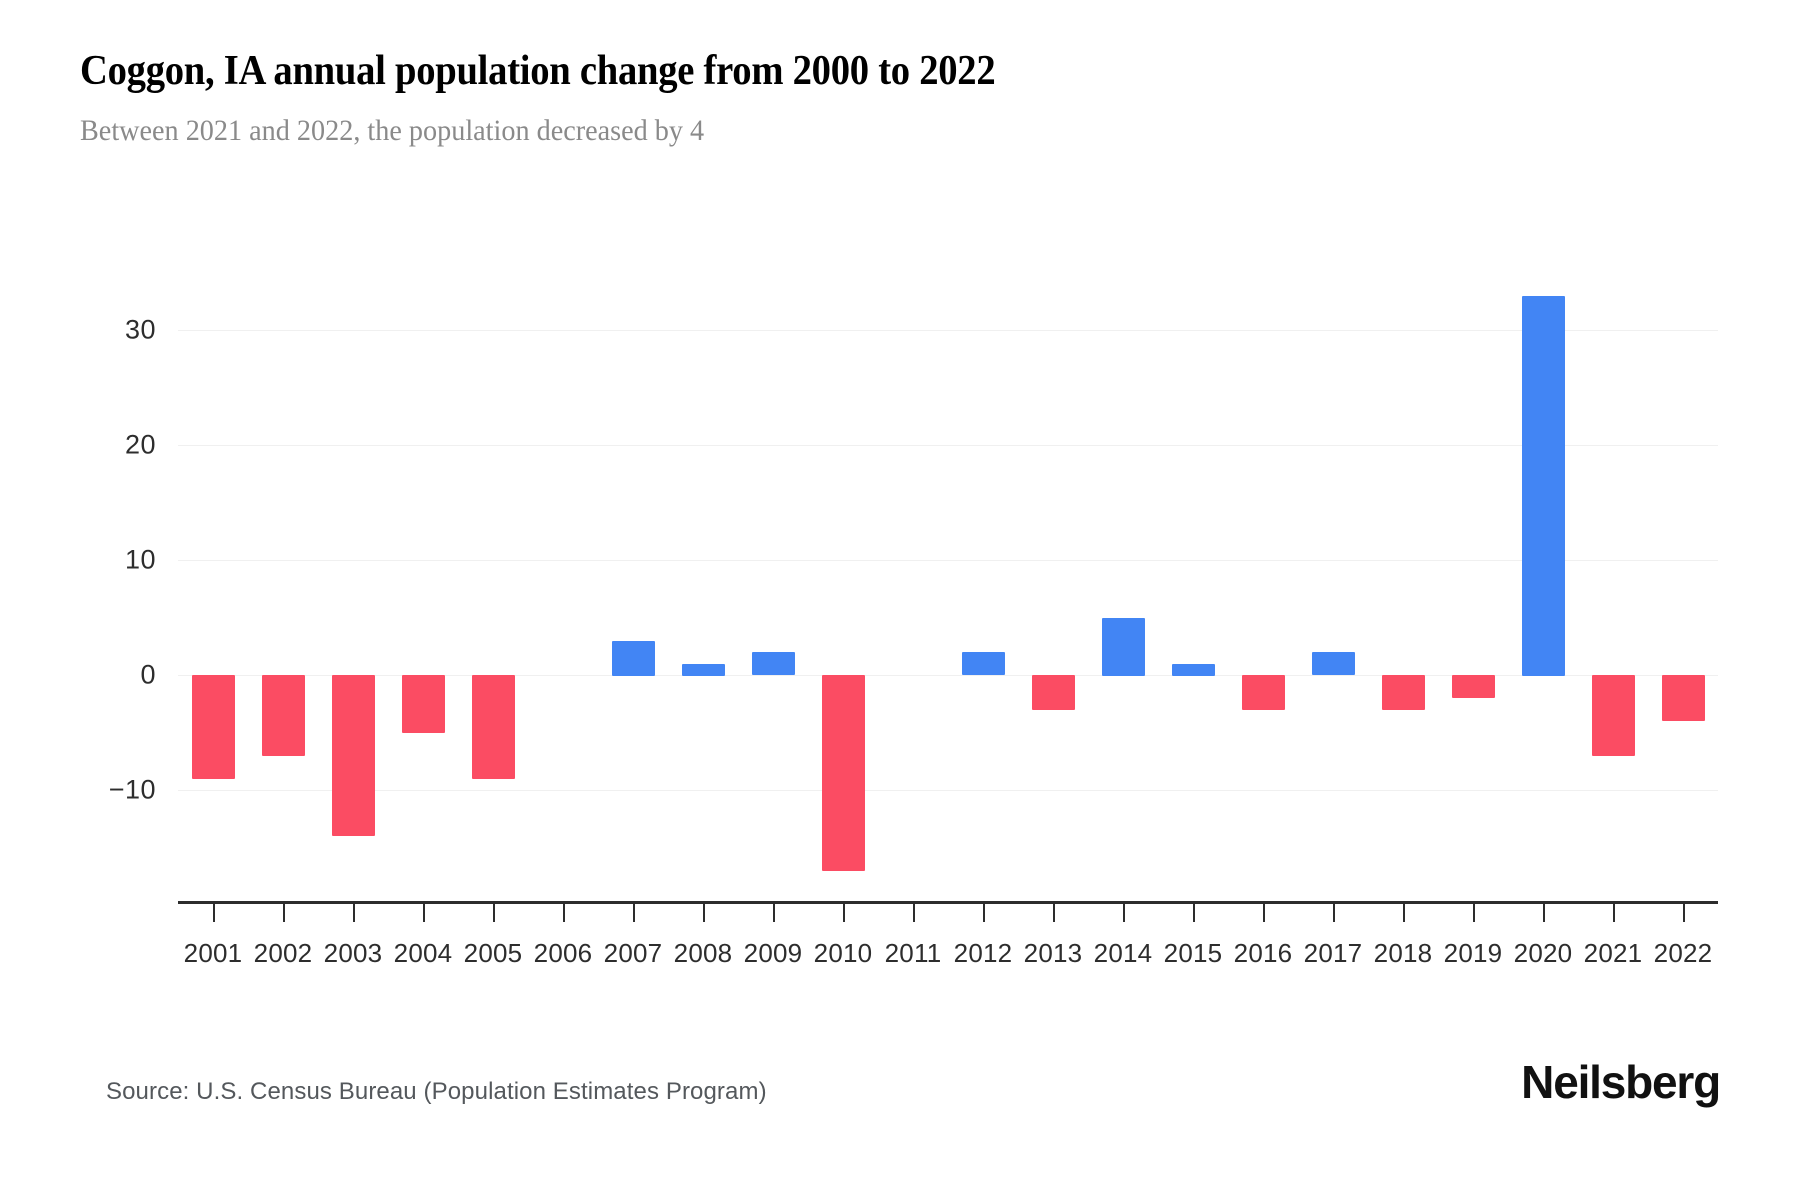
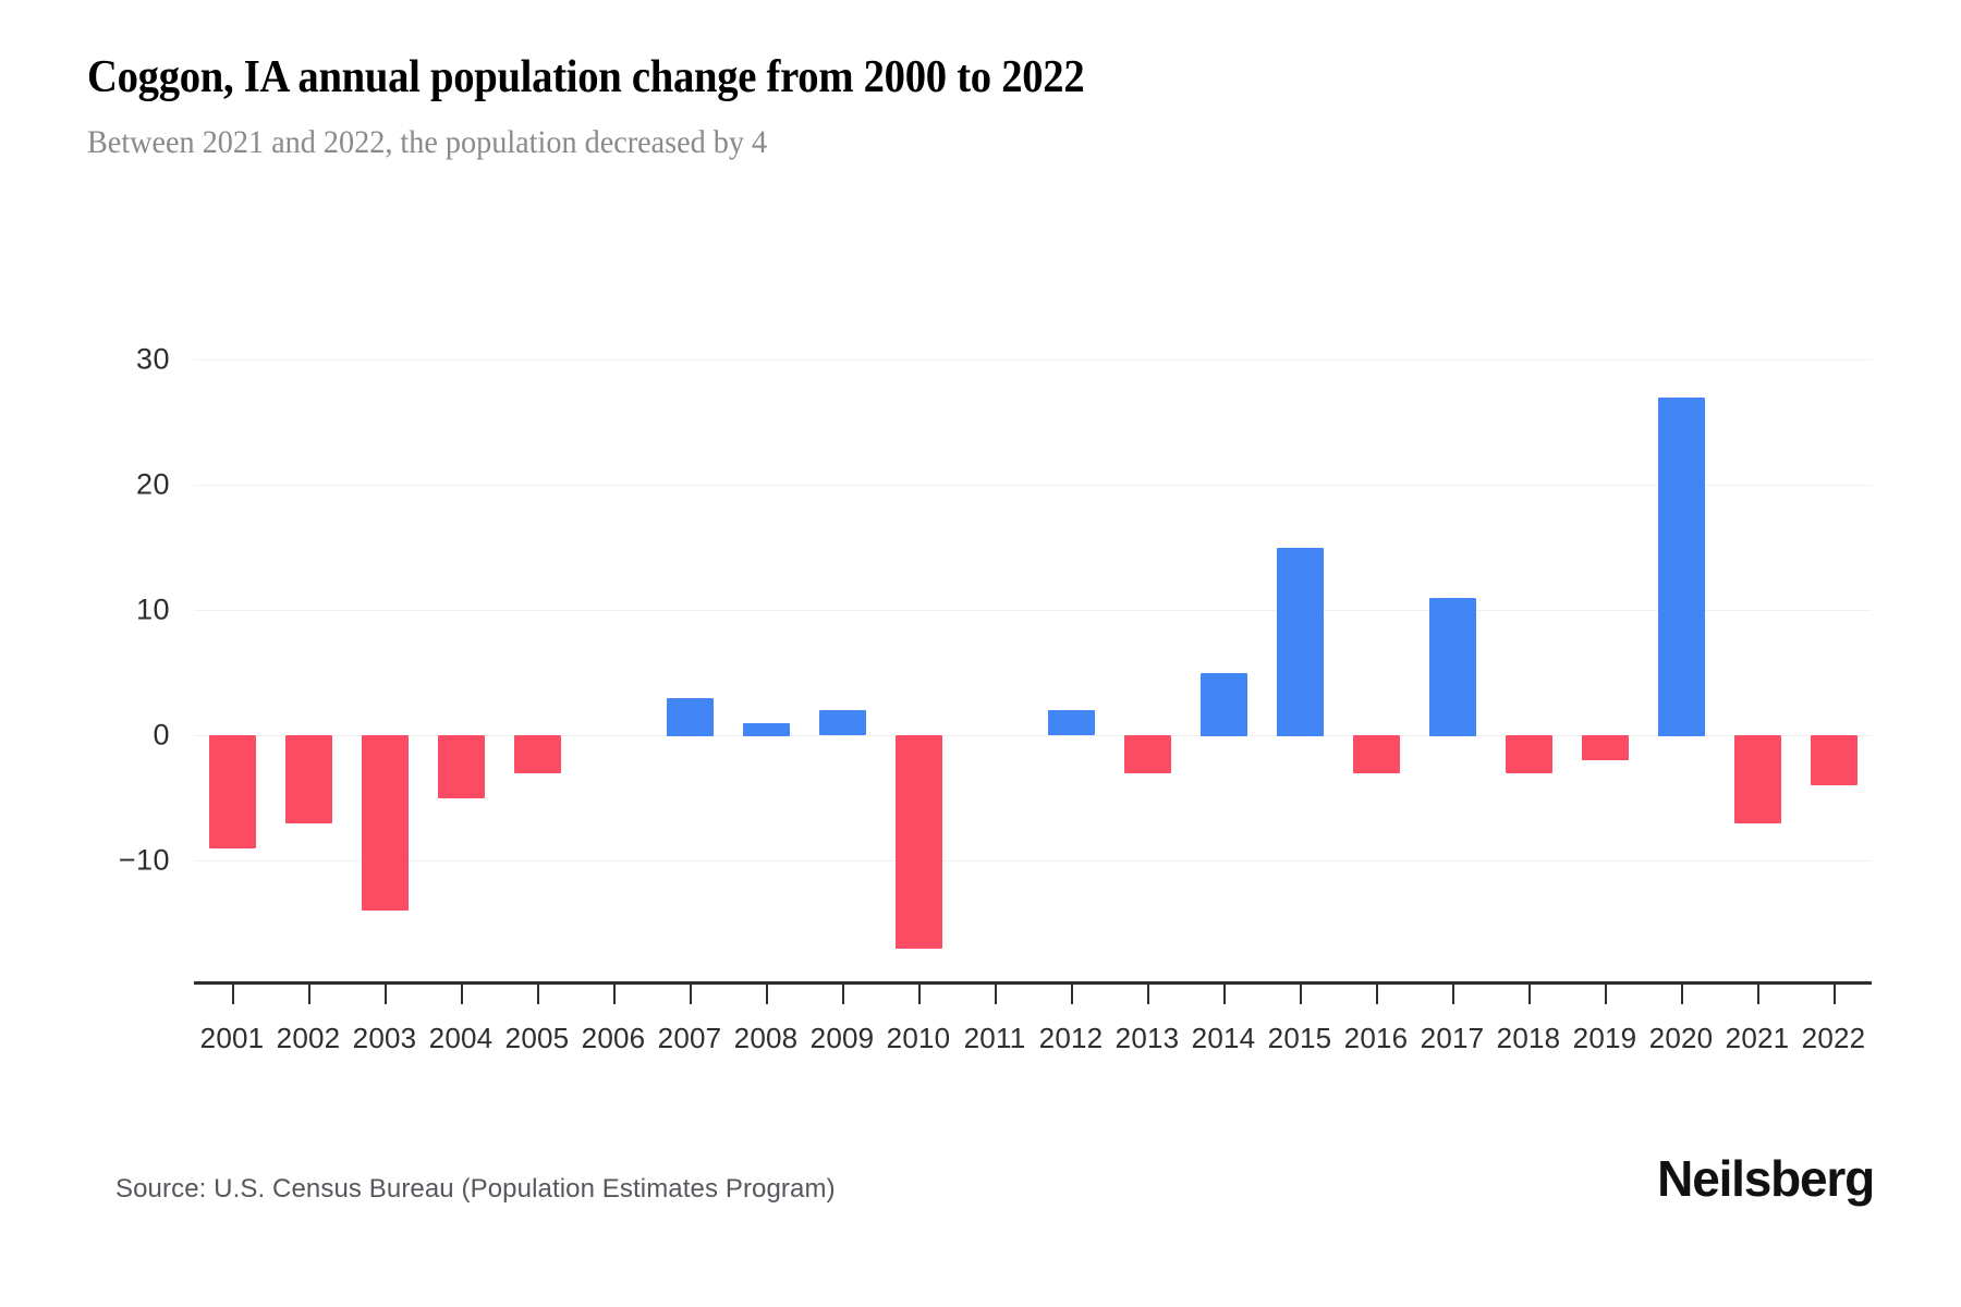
2005: -9 -> -3
2015: 1 -> 15
2017: 2 -> 11
2020: 33 -> 27
